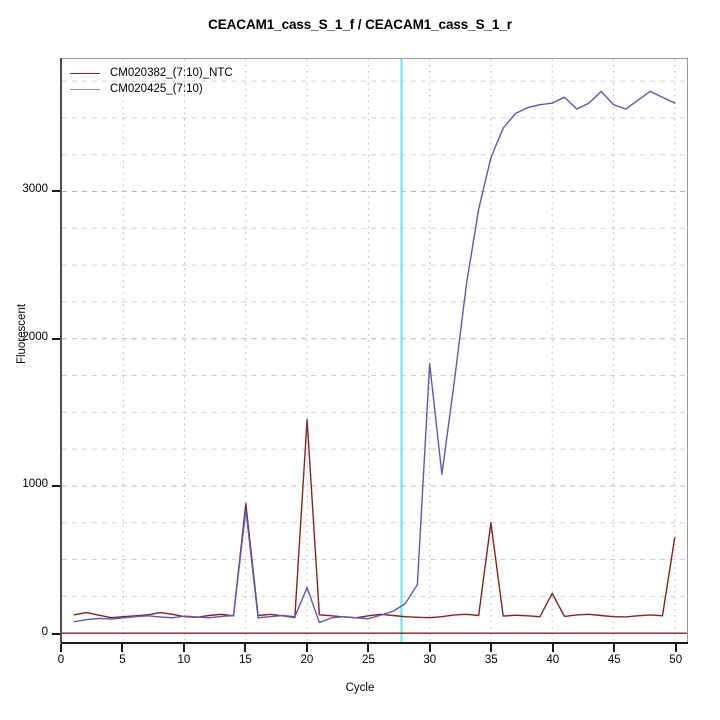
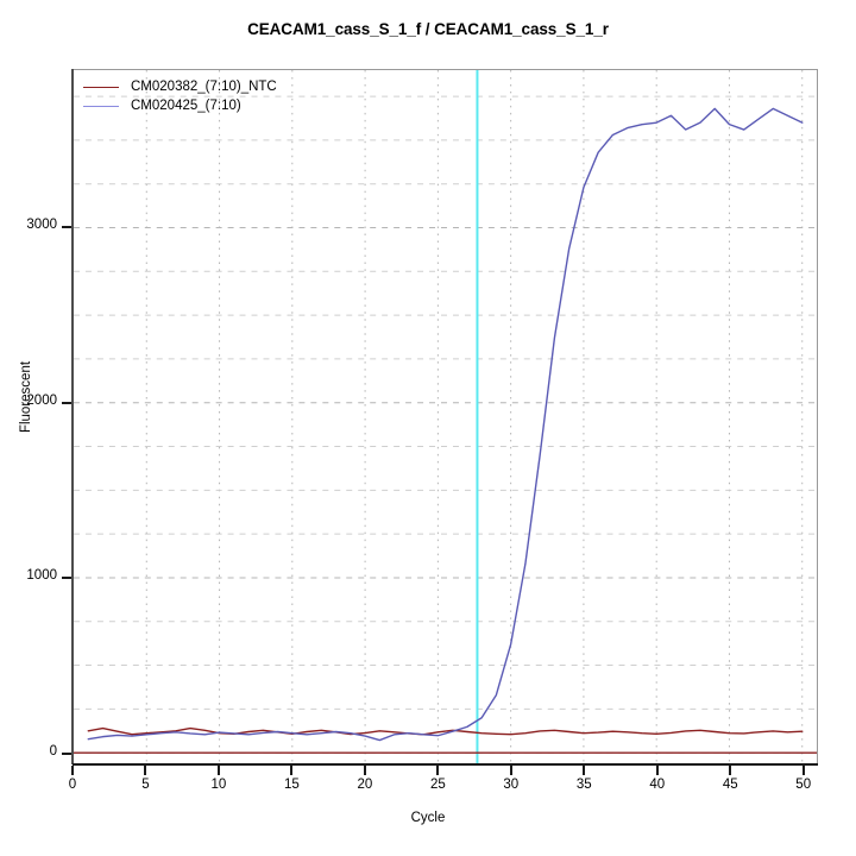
CM020382_(7:10)_NTC/15: 880 -> 110
CM020425_(7:10)/15: 840 -> 110
CM020382_(7:10)_NTC/20: 1450 -> 110
CM020425_(7:10)/20: 310 -> 100
CM020425_(7:10)/30: 1830 -> 620
CM020382_(7:10)_NTC/35: 750 -> 110
CM020382_(7:10)_NTC/40: 270 -> 110
CM020382_(7:10)_NTC/50: 650 -> 120
